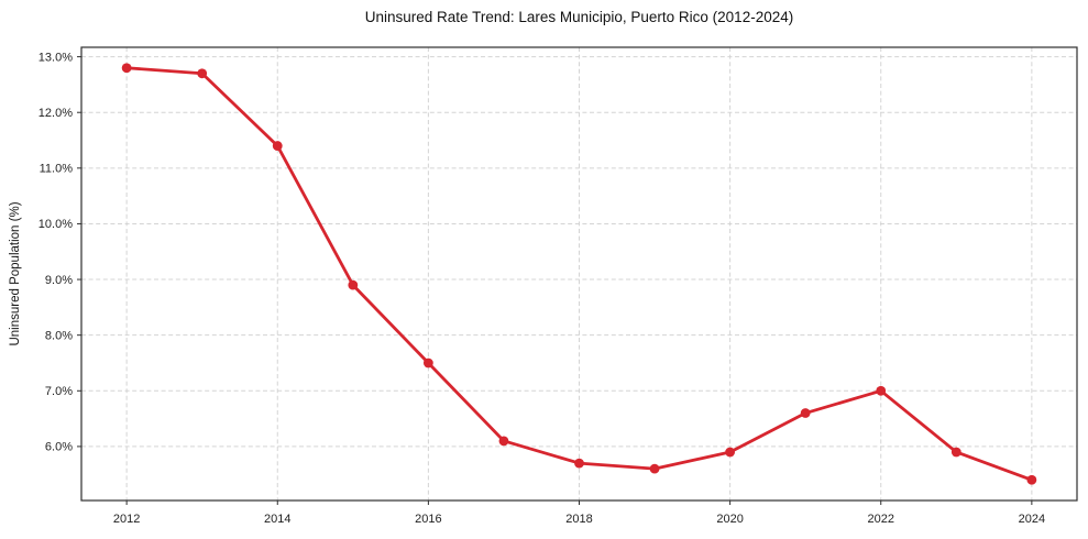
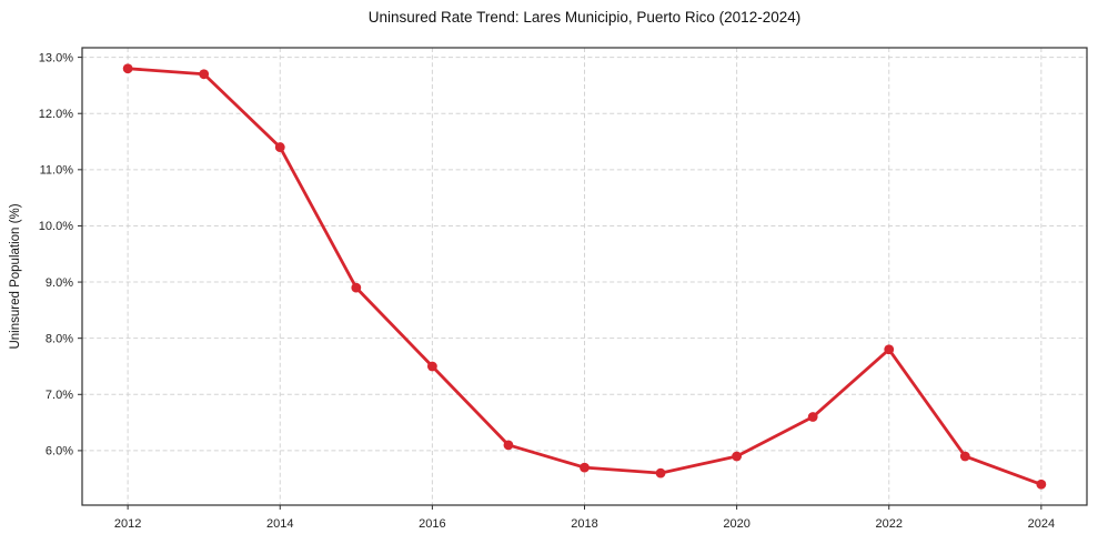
2022: 7.0% -> 7.8%
